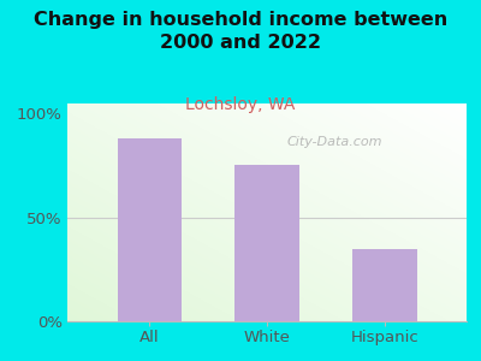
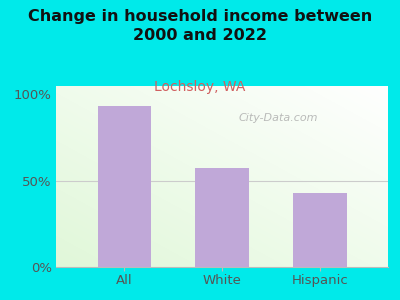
All: 88% -> 93%
White: 75% -> 57%
Hispanic: 35% -> 43%
